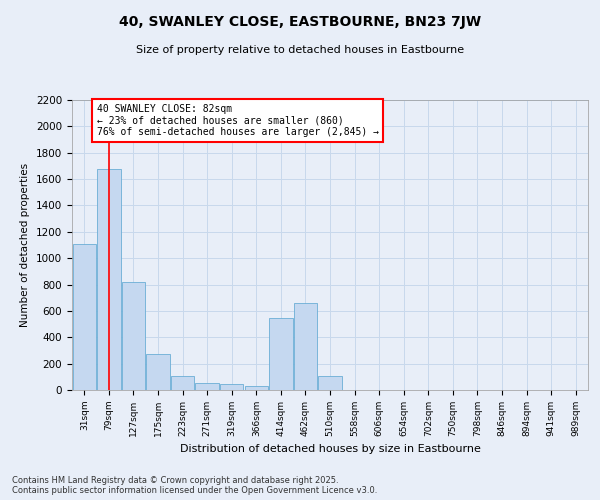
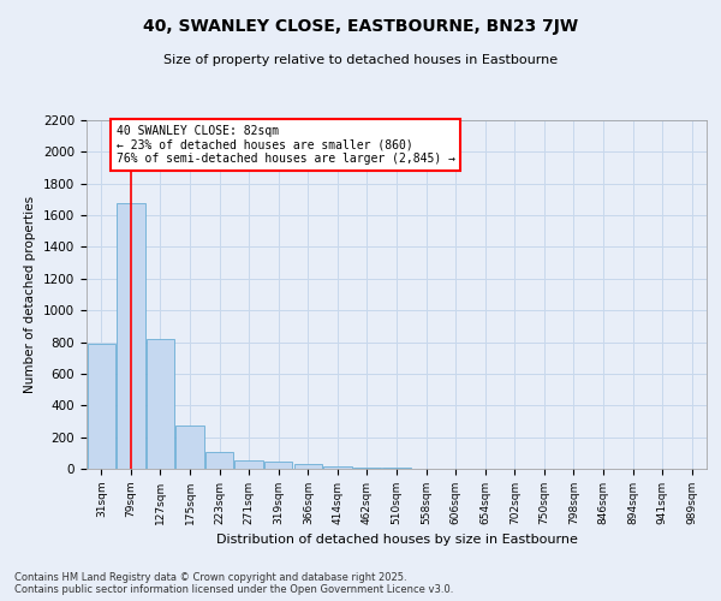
31sqm: 1110 -> 790
414sqm: 550 -> 20
462sqm: 660 -> 10
510sqm: 110 -> 0
